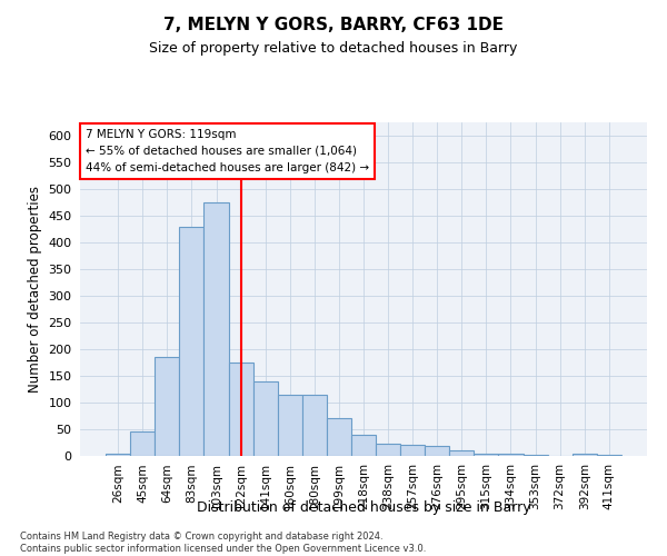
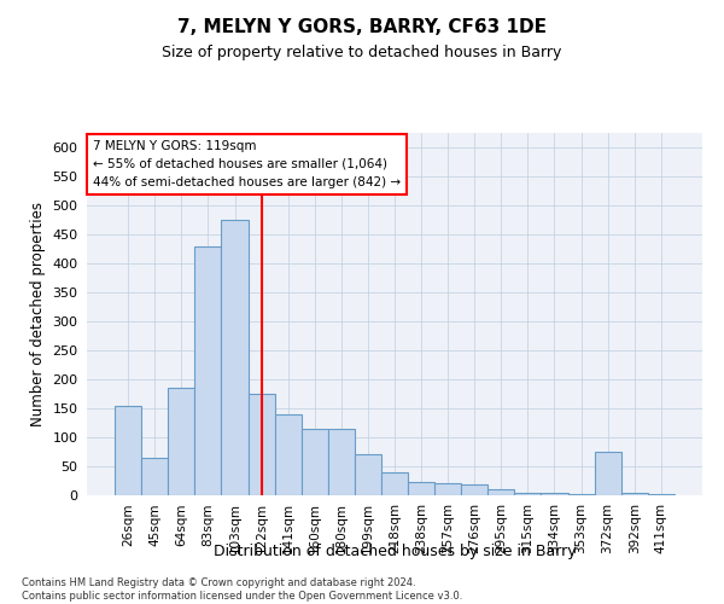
26sqm: 5 -> 155
45sqm: 45 -> 65
372sqm: 1 -> 75
